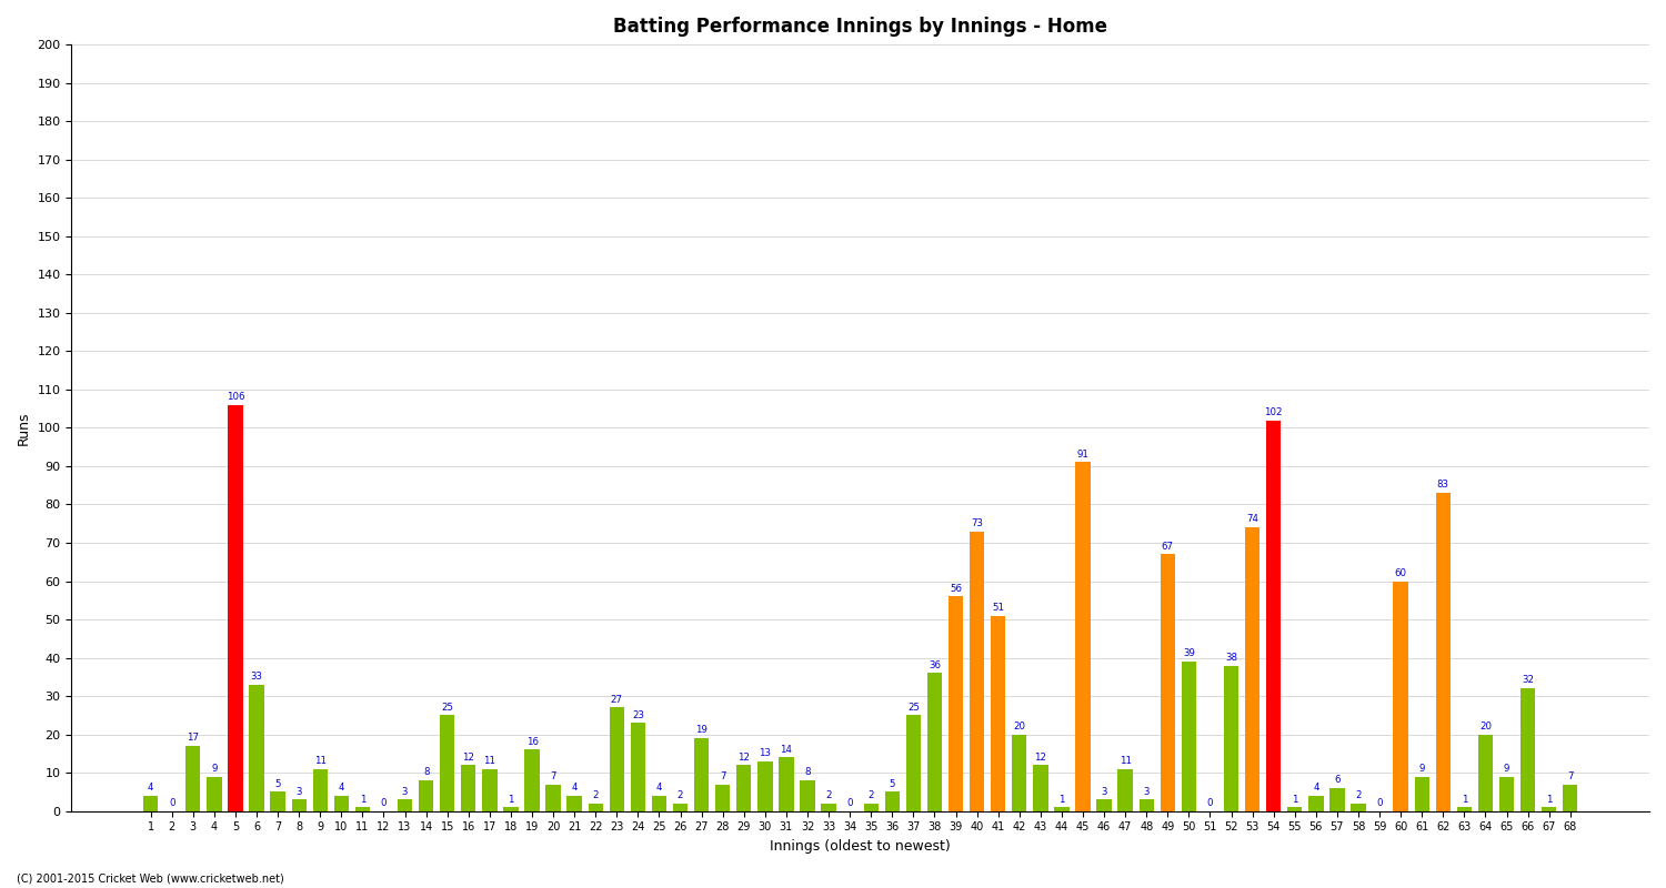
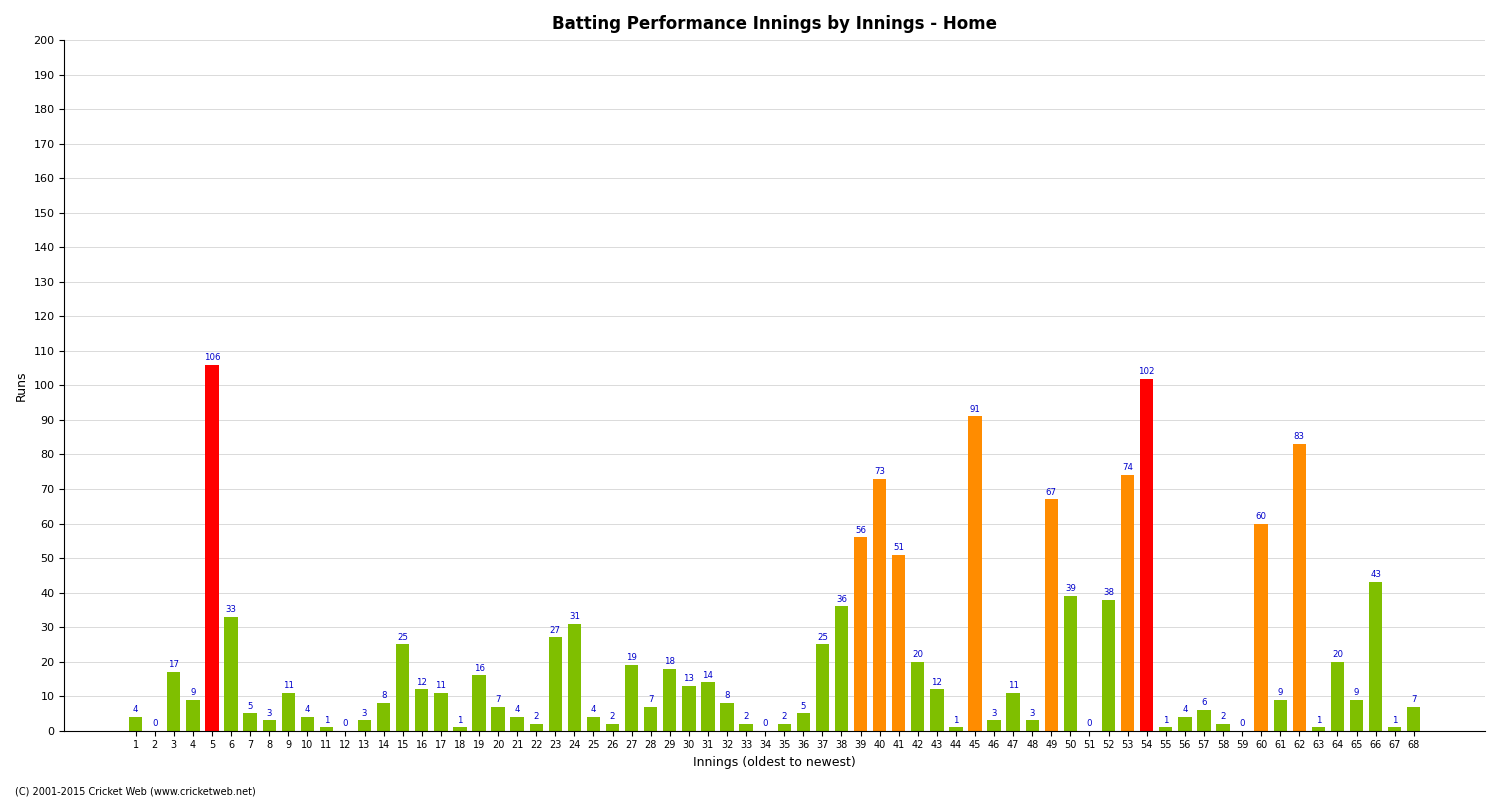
24: 23 -> 31
29: 12 -> 18
66: 32 -> 43
